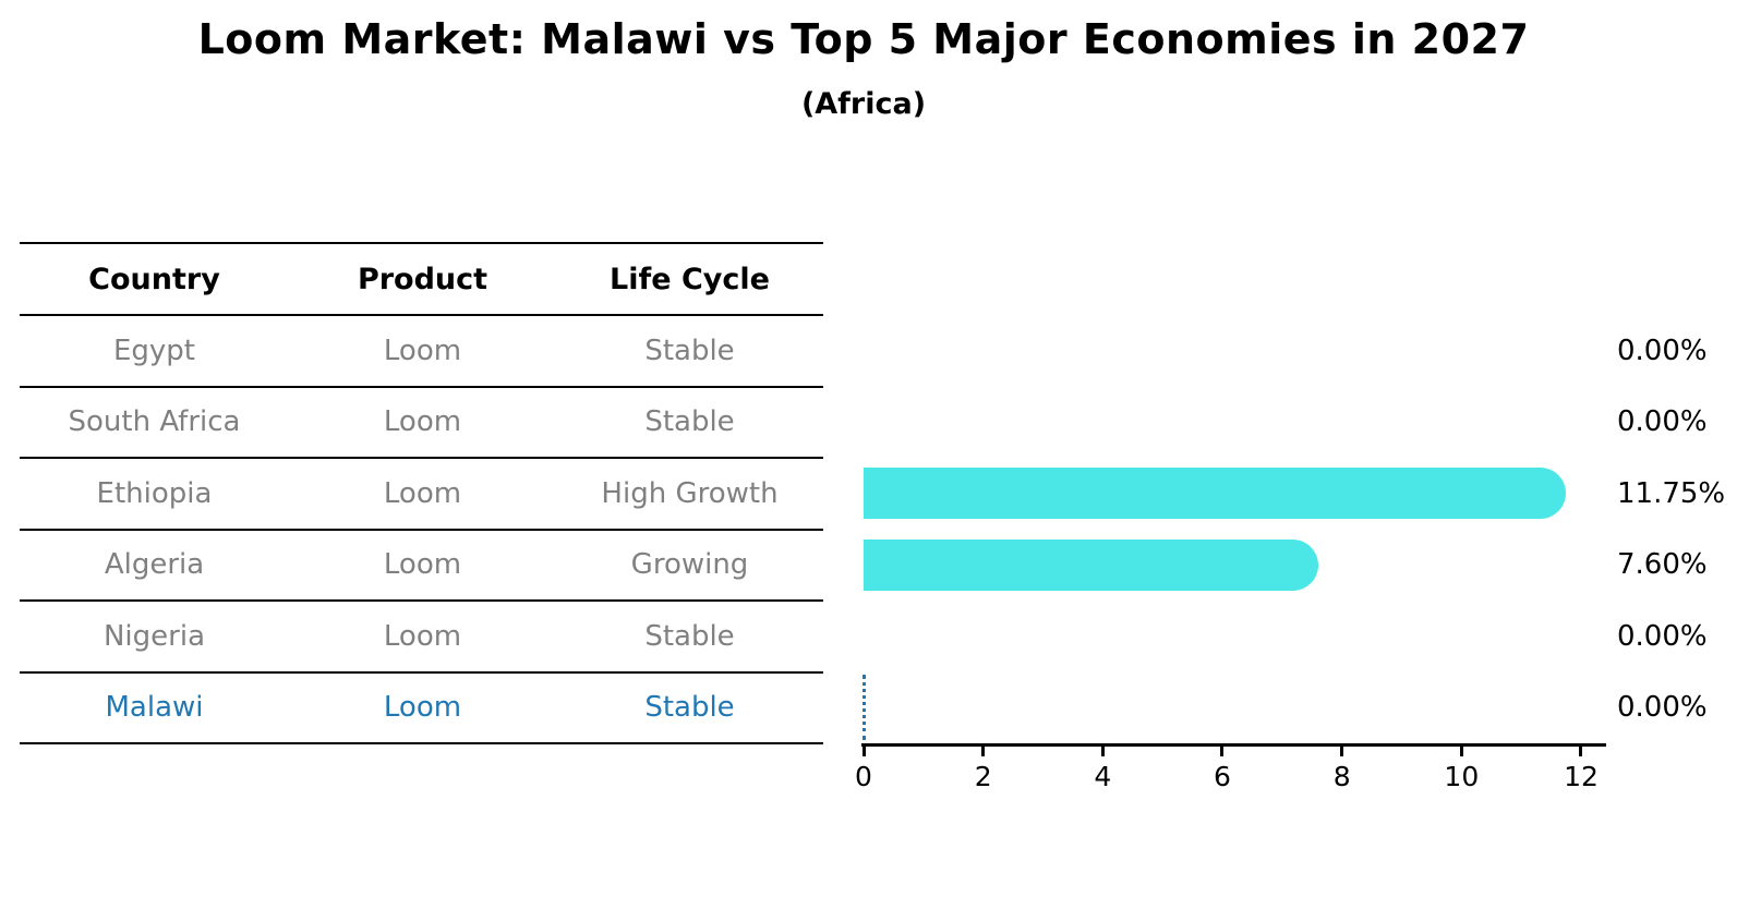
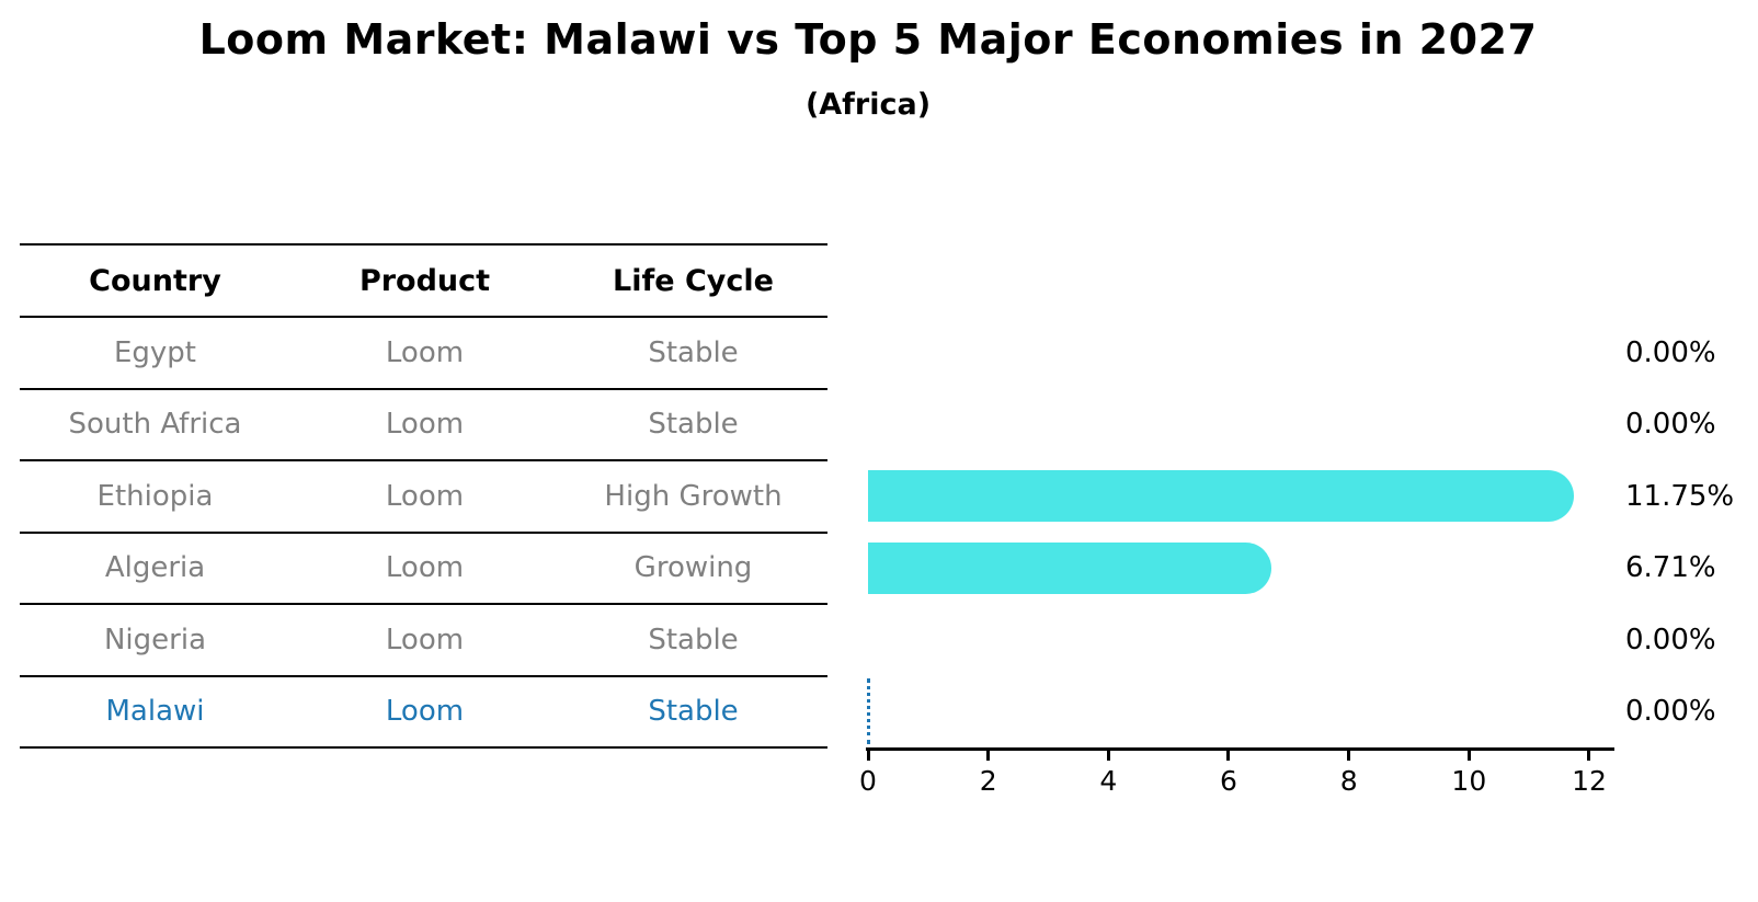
Algeria: 7.60% -> 6.71%
